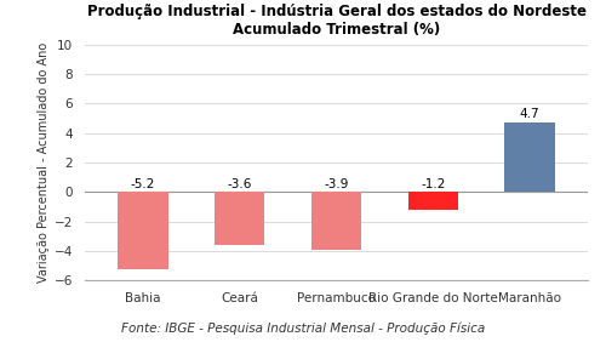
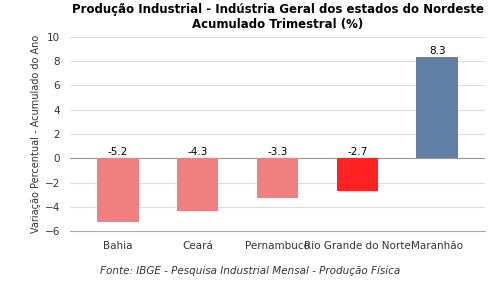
Ceará: -3.6 -> -4.3
Pernambuco: -3.9 -> -3.3
Rio Grande do Norte: -1.2 -> -2.7
Maranhão: 4.7 -> 8.3
